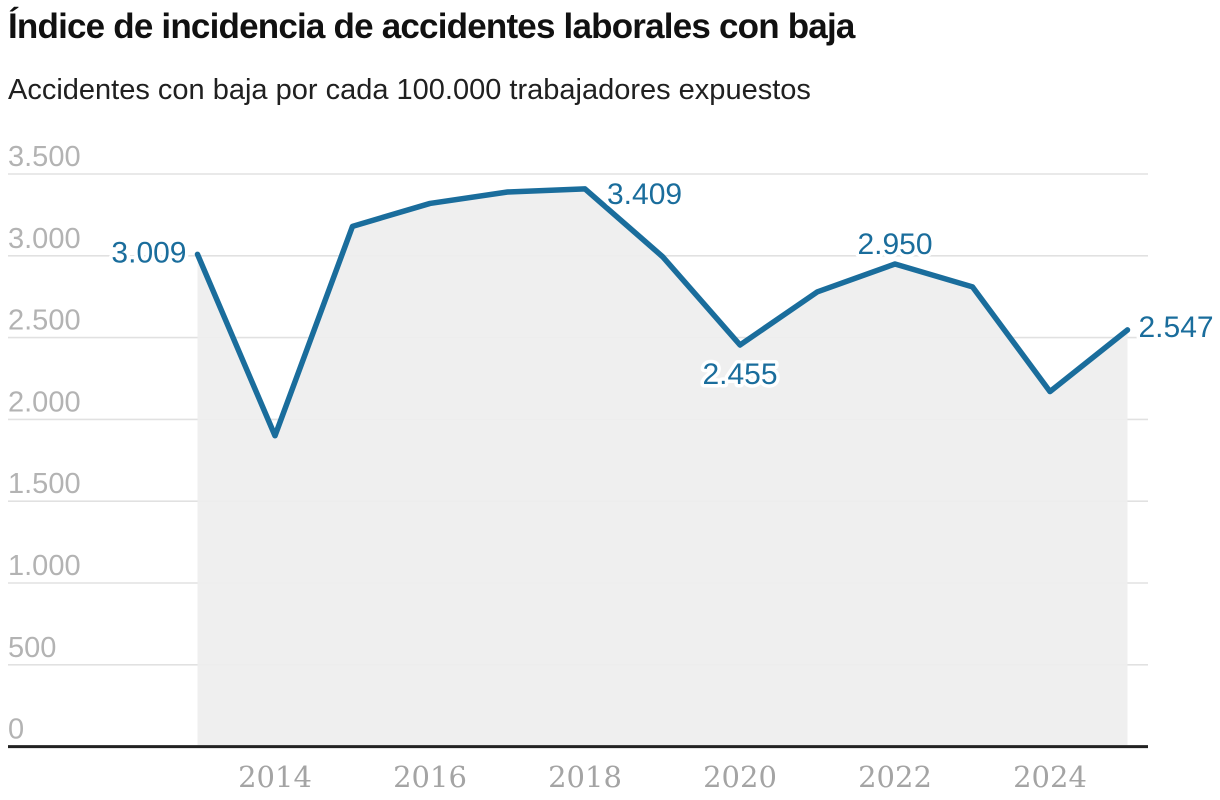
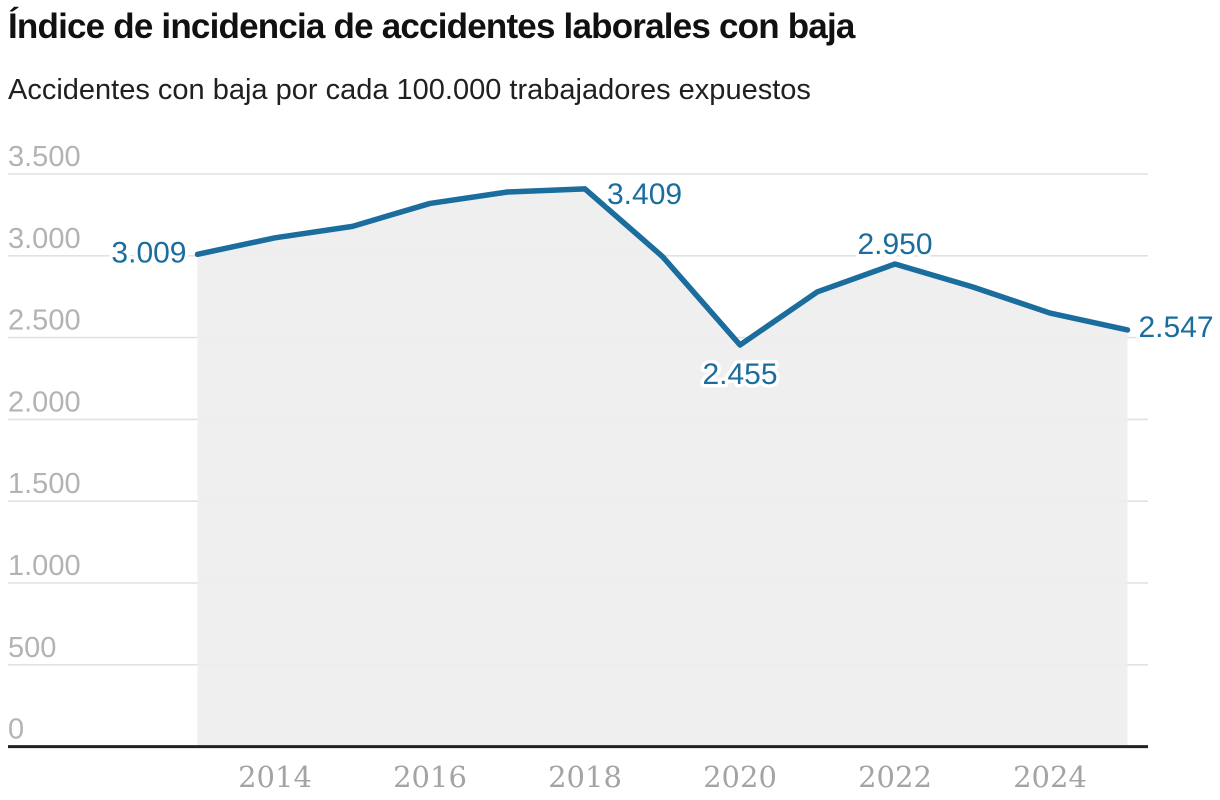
2014: 1900 -> 3110
2024: 2170 -> 2650
